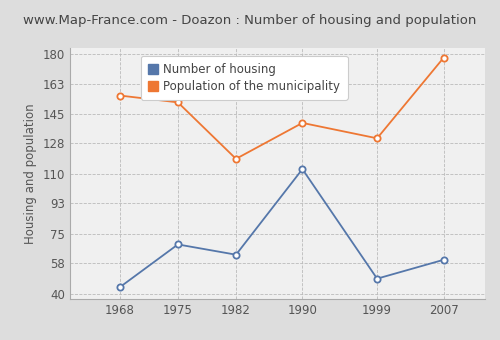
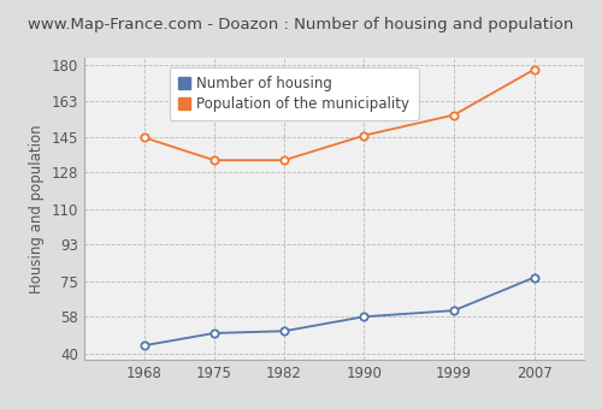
Population of the municipality/1968: 156 -> 145
Number of housing/1975: 69 -> 50
Population of the municipality/1975: 152 -> 134
Number of housing/1982: 63 -> 51
Population of the municipality/1982: 119 -> 134
Number of housing/1990: 113 -> 58
Population of the municipality/1990: 140 -> 146
Number of housing/1999: 49 -> 61
Population of the municipality/1999: 131 -> 156
Number of housing/2007: 60 -> 77
